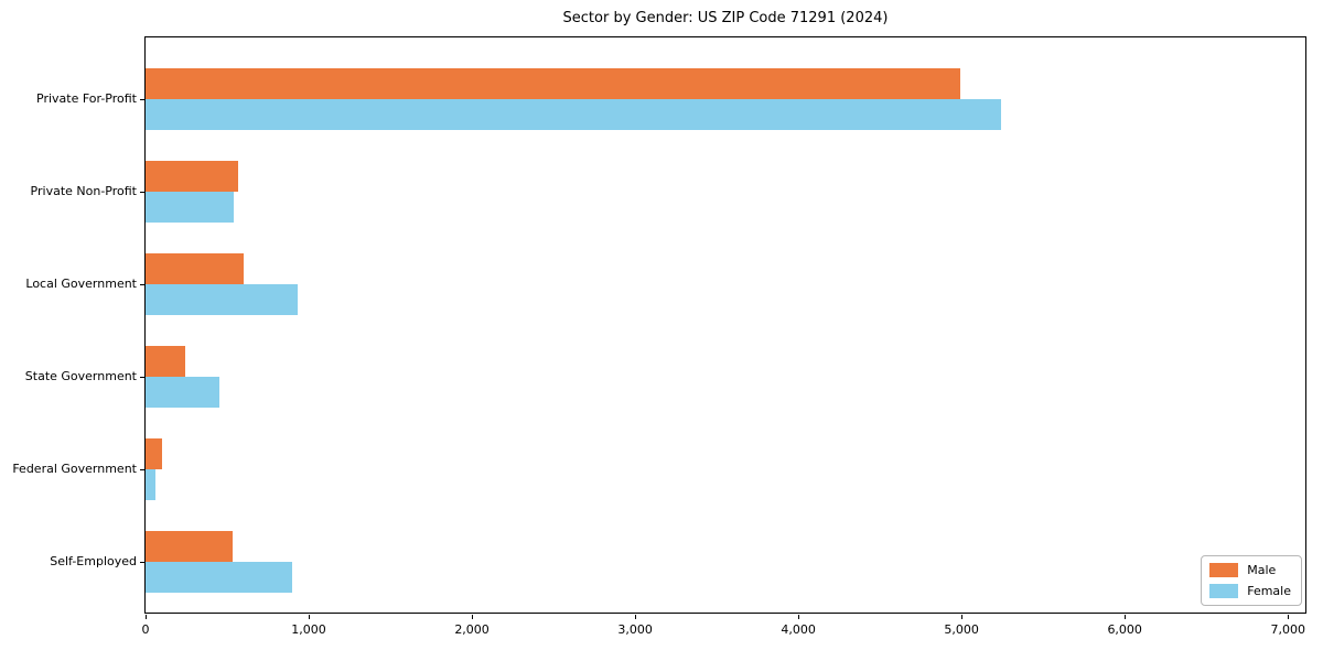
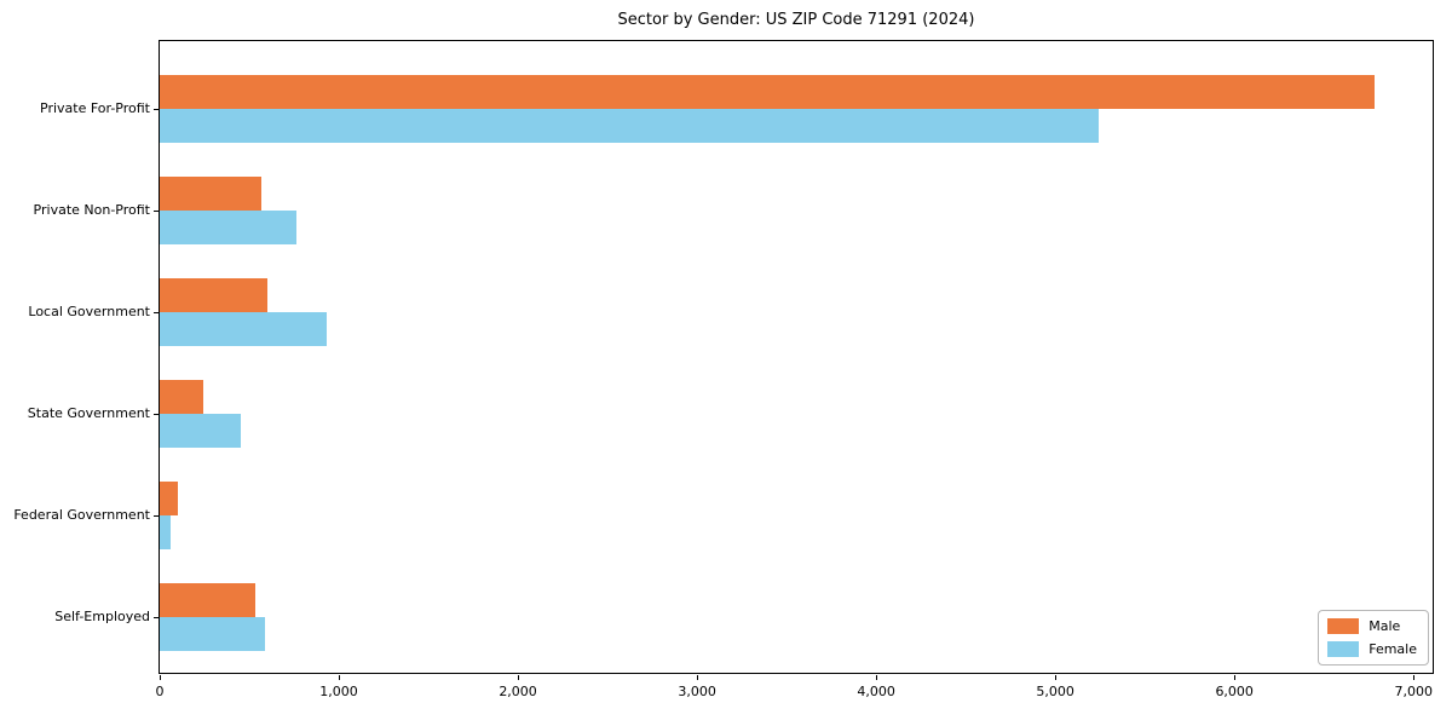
Male/Private For-Profit: 4990 -> 6780
Female/Private Non-Profit: 540 -> 760
Female/Self-Employed: 900 -> 590
